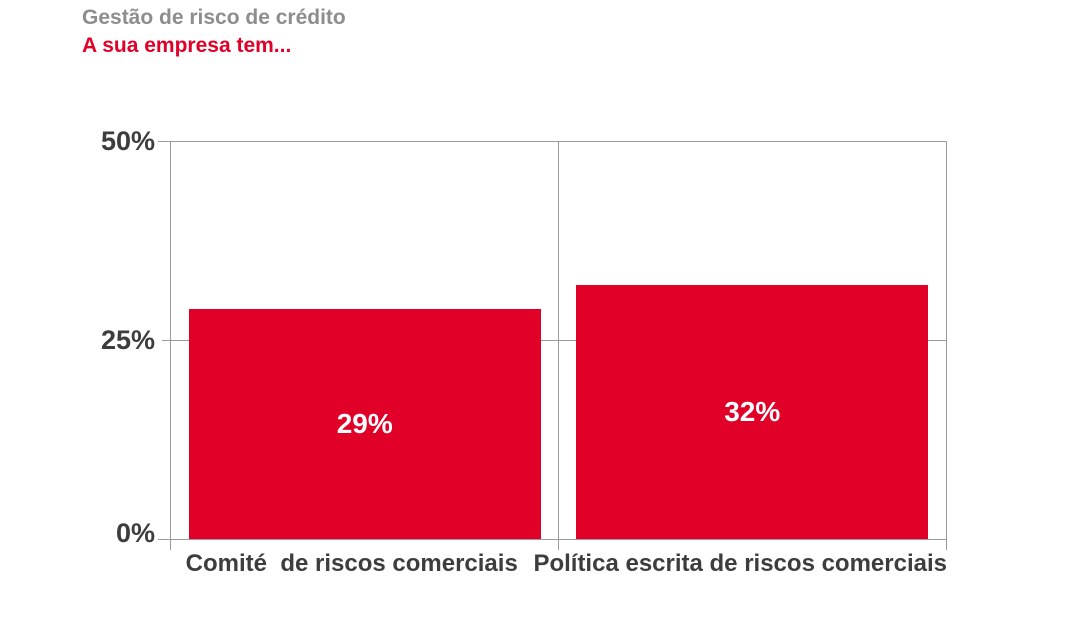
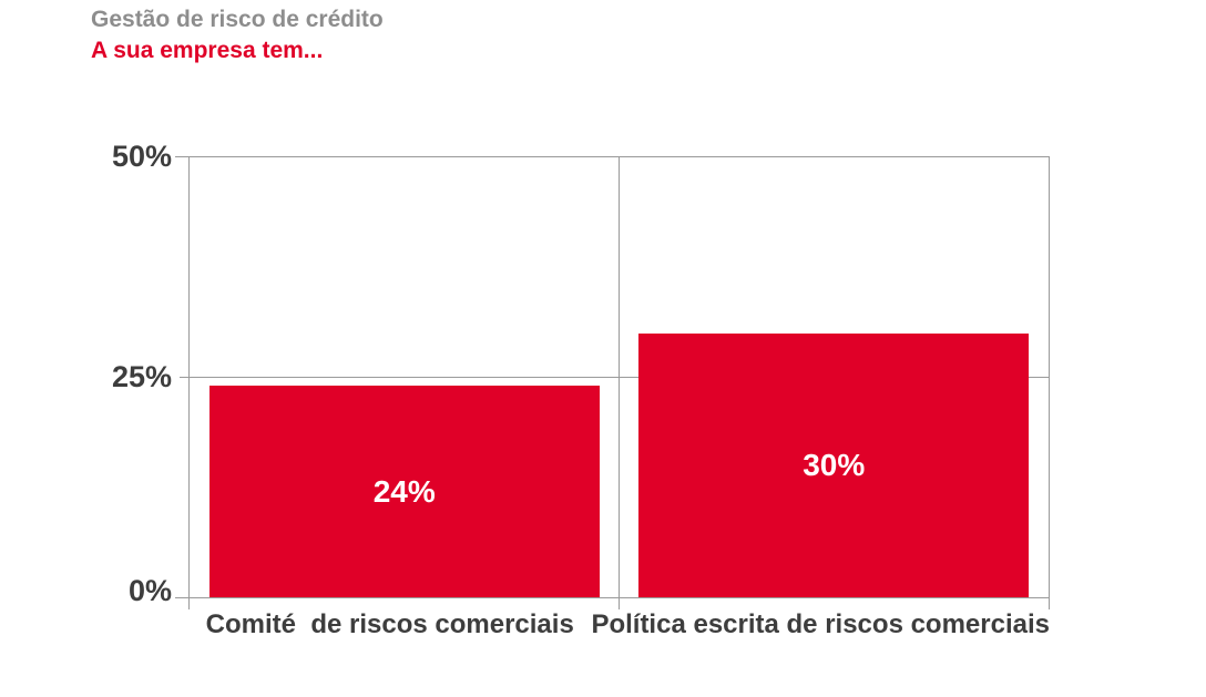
Comité de riscos comerciais: 29% -> 24%
Política escrita de riscos comerciais: 32% -> 30%
